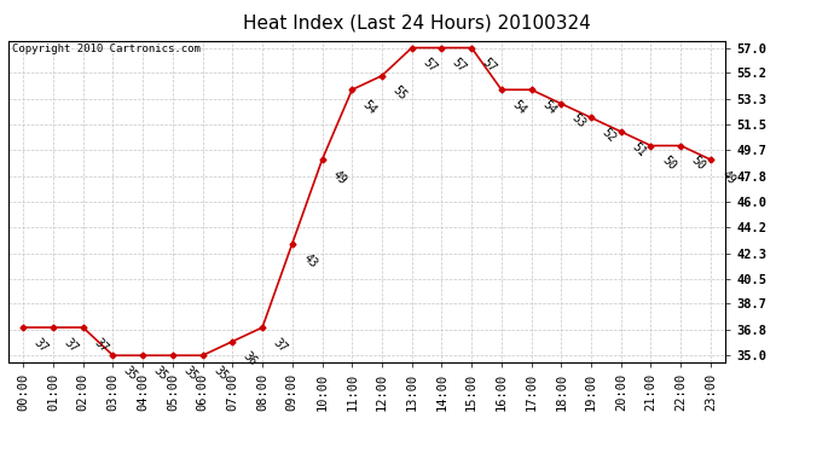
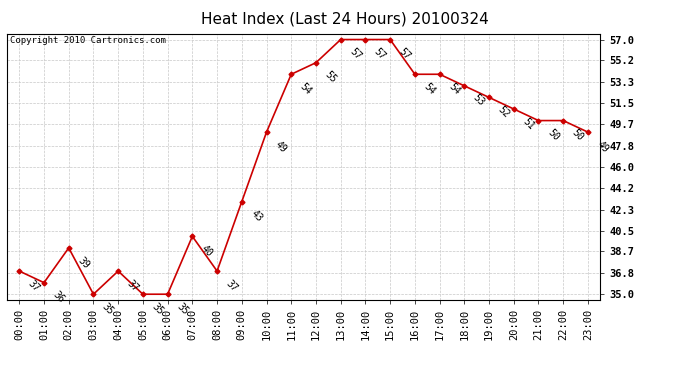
01:00: 37 -> 36
02:00: 37 -> 39
04:00: 35 -> 37
07:00: 36 -> 40
